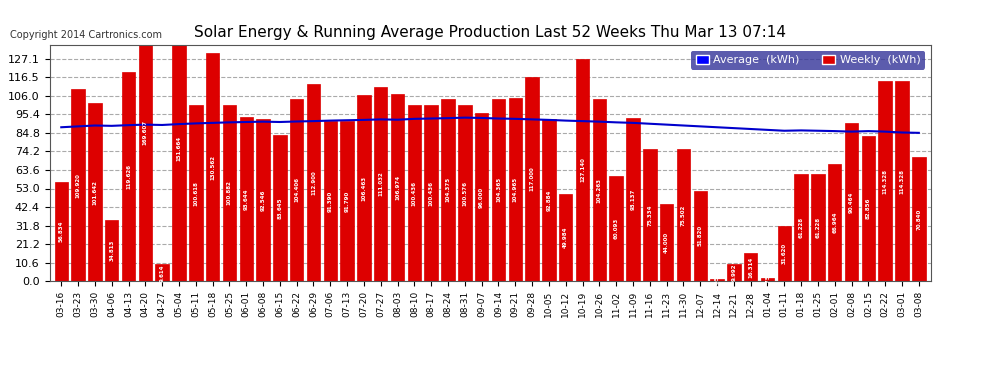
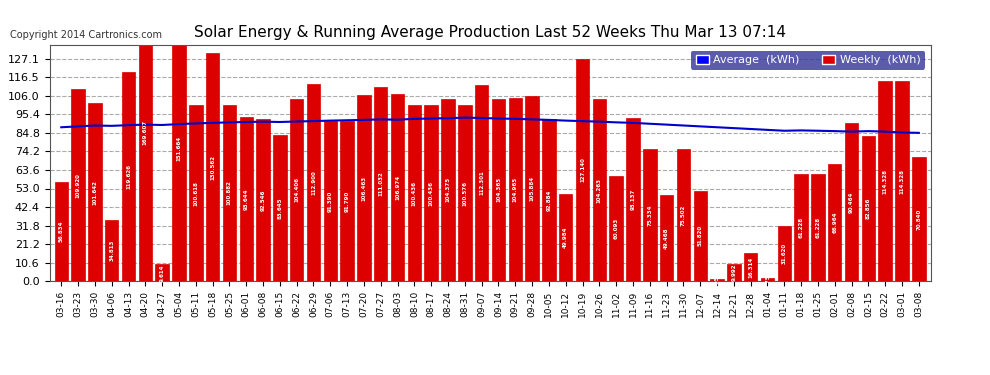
Weekly (kWh)/09-07: 96 -> 112
Weekly (kWh)/09-28: 117 -> 106
Weekly (kWh)/11-23: 44 -> 49
